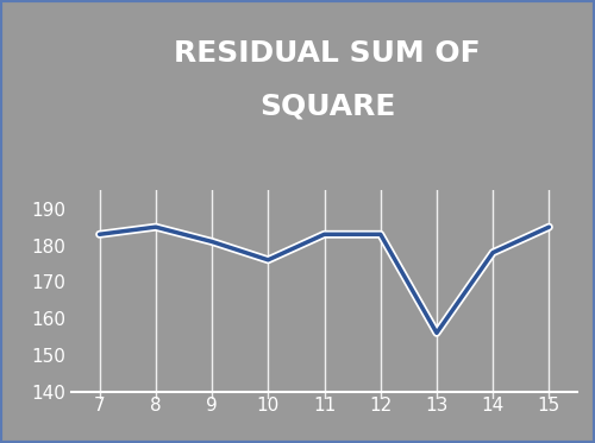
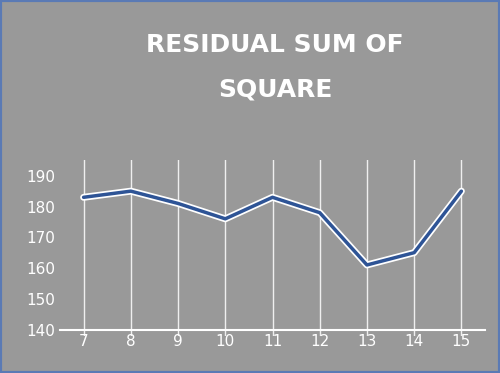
12: 183 -> 178
13: 156 -> 161
14: 178 -> 165
